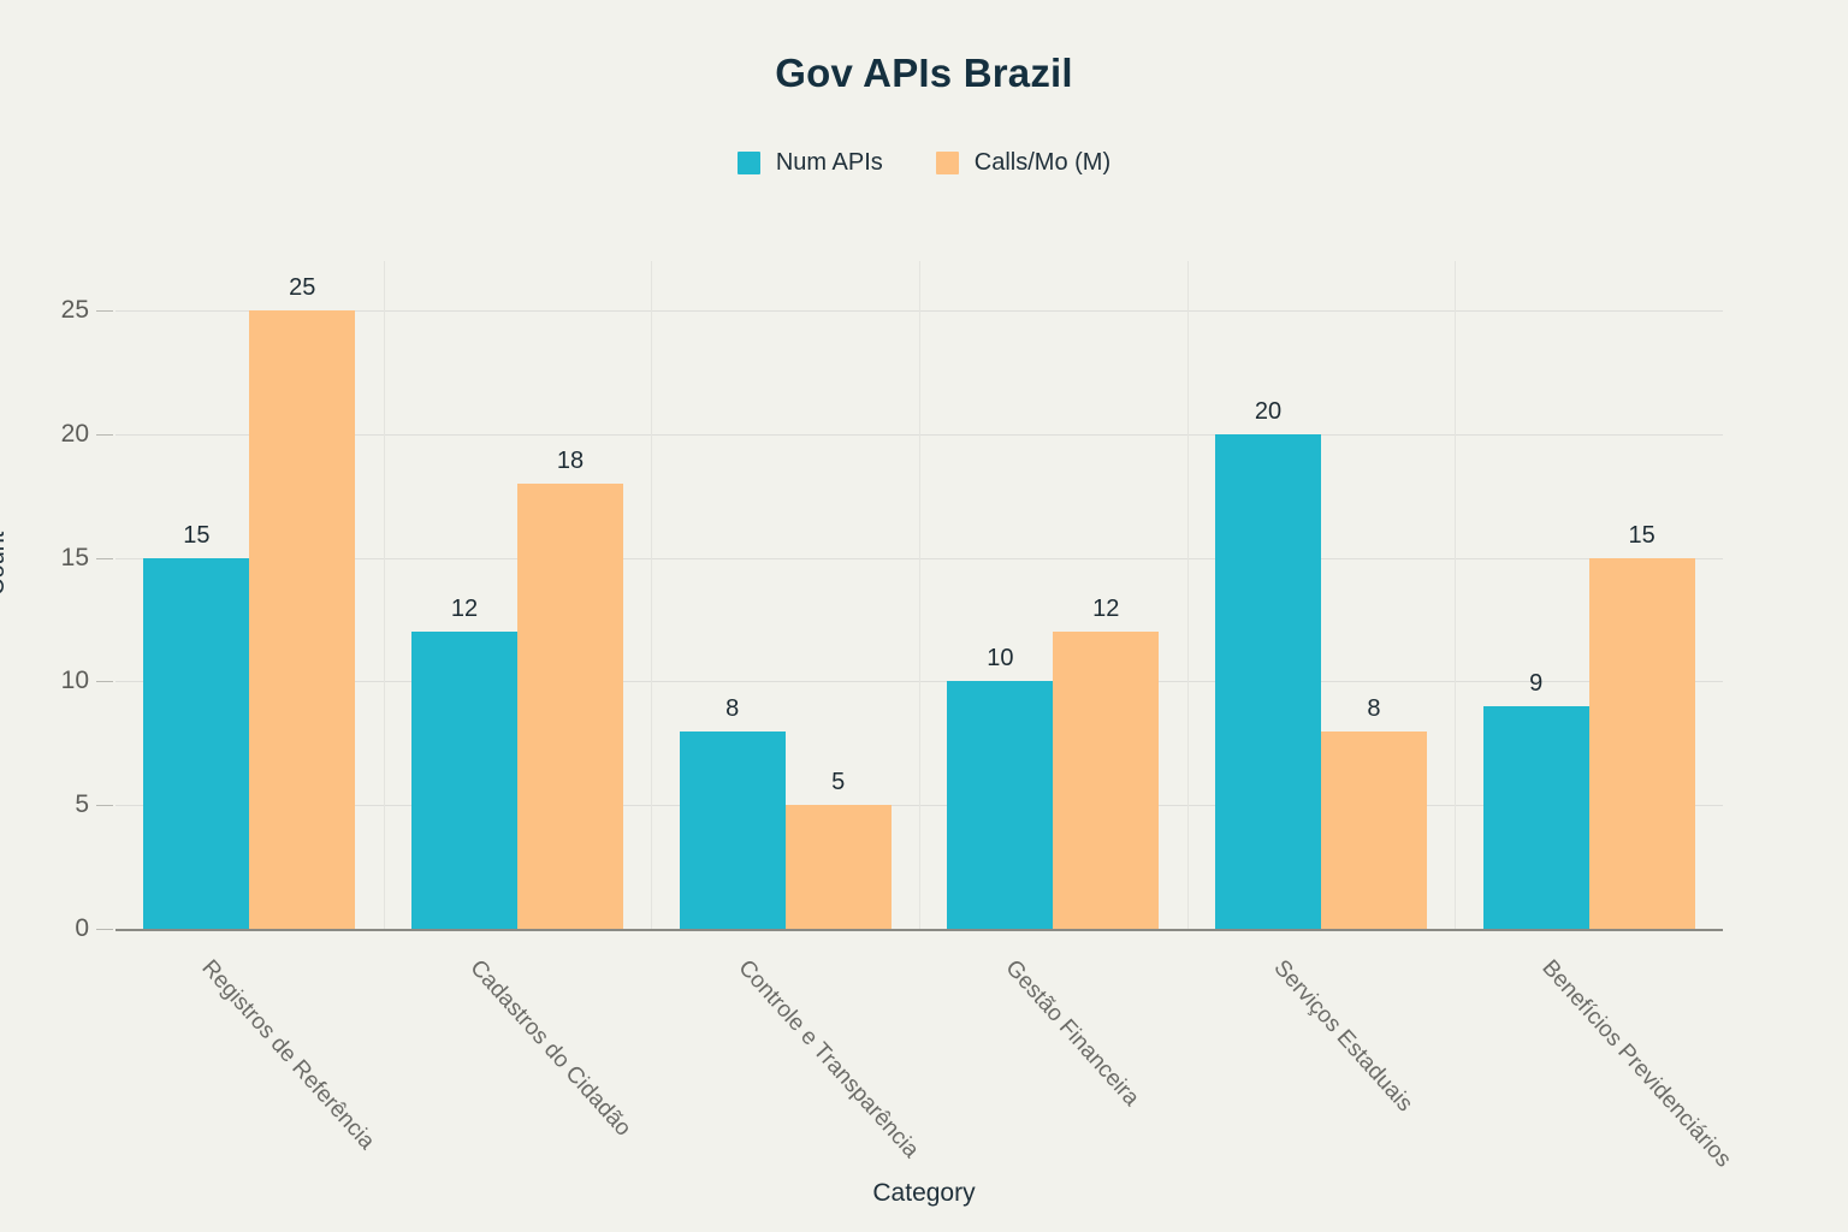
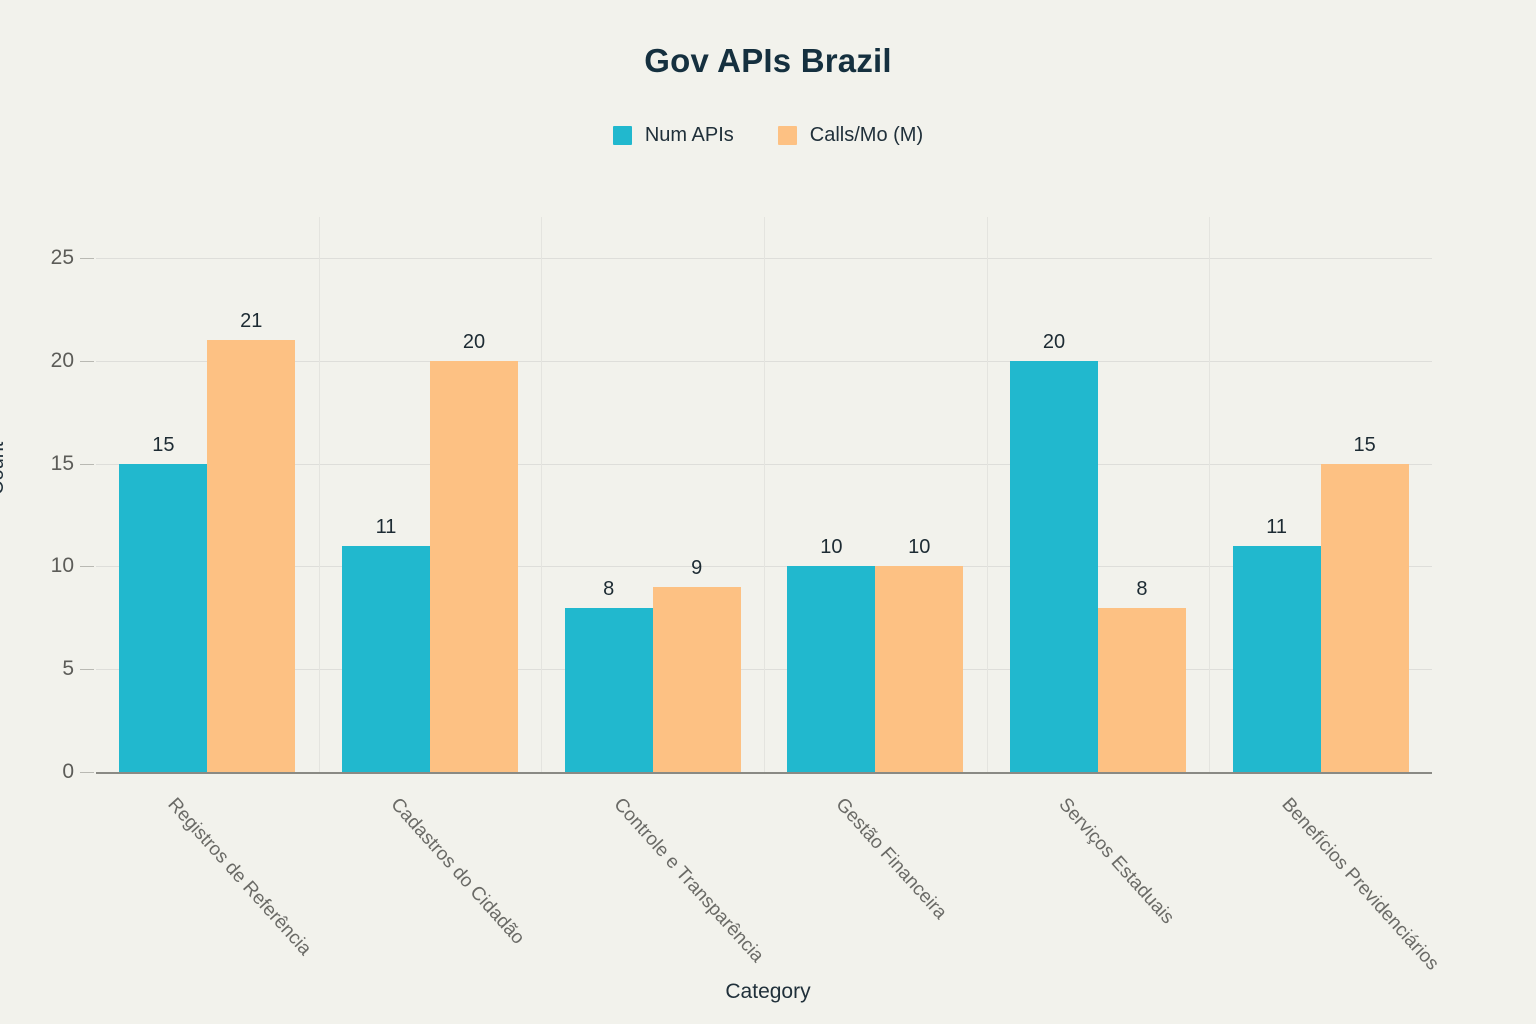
Calls/Mo (M)/Registros de Referência: 25 -> 21
Num APIs/Cadastros do Cidadão: 12 -> 11
Calls/Mo (M)/Cadastros do Cidadão: 18 -> 20
Calls/Mo (M)/Controle e Transparência: 5 -> 9
Calls/Mo (M)/Gestão Financeira: 12 -> 10
Num APIs/Benefícios Previdenciários: 9 -> 11
